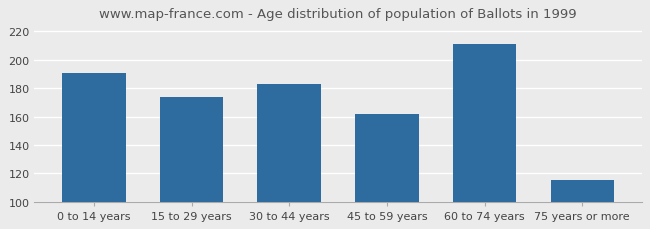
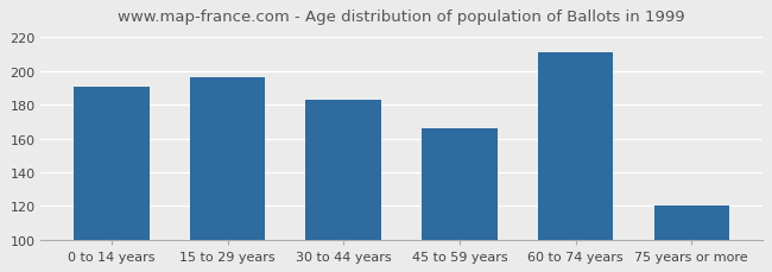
15 to 29 years: 174 -> 196
45 to 59 years: 162 -> 166
75 years or more: 115 -> 120
